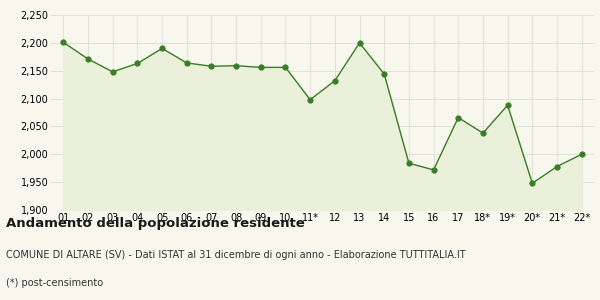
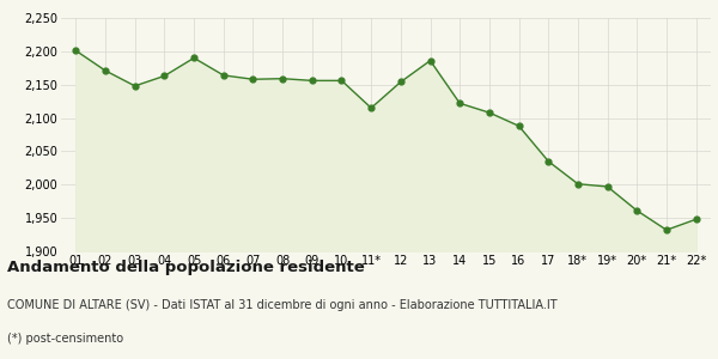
11*: 2,098 -> 2,115
12: 2,132 -> 2,154
13: 2,200 -> 2,186
14: 2,144 -> 2,122
15: 1,984 -> 2,108
16: 1,972 -> 2,088
17: 2,066 -> 2,035
18*: 2,038 -> 2,001
19*: 2,088 -> 1,997
20*: 1,948 -> 1,961
21*: 1,978 -> 1,932
22*: 2,000 -> 1,948
